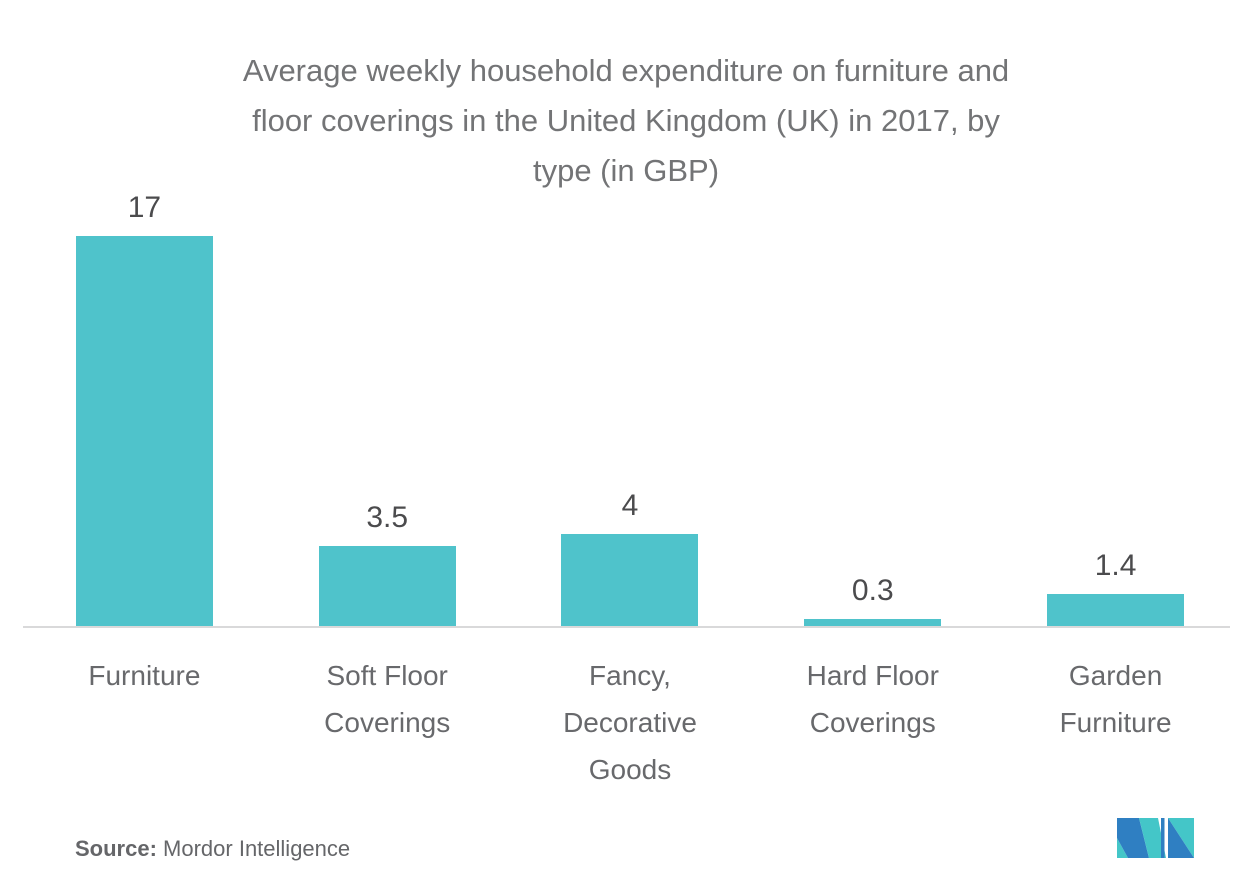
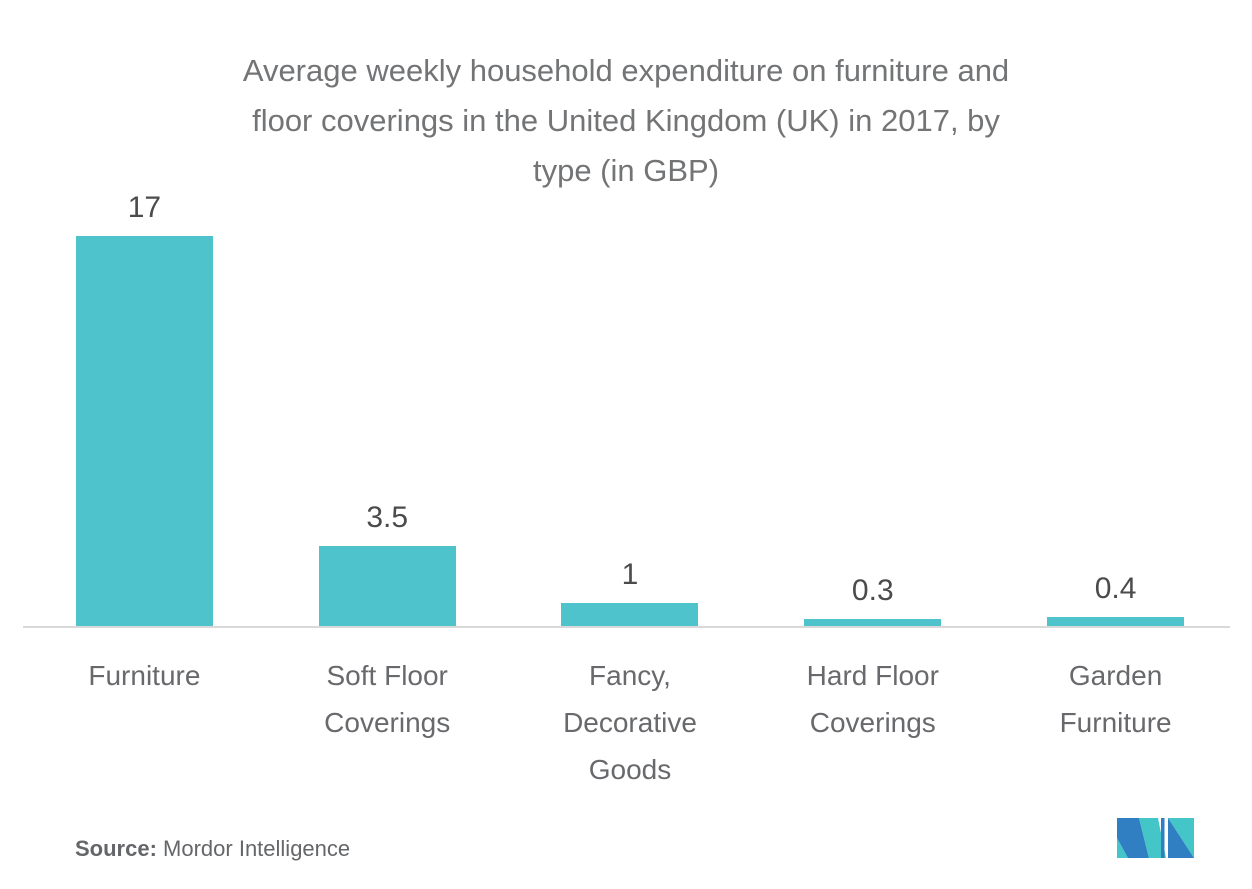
Fancy, Decorative Goods: 4 -> 1
Garden Furniture: 1.4 -> 0.4
